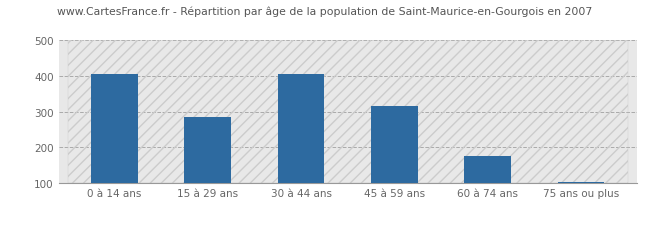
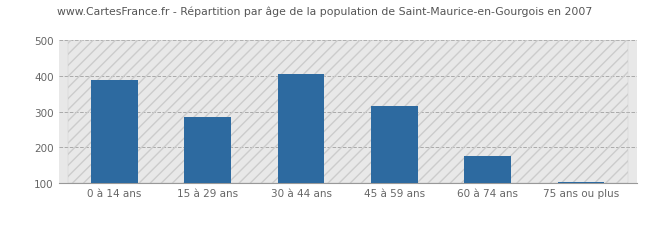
0 à 14 ans: 405 -> 390
